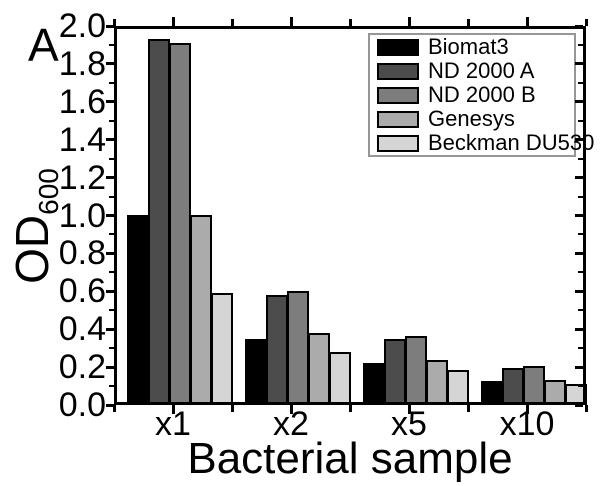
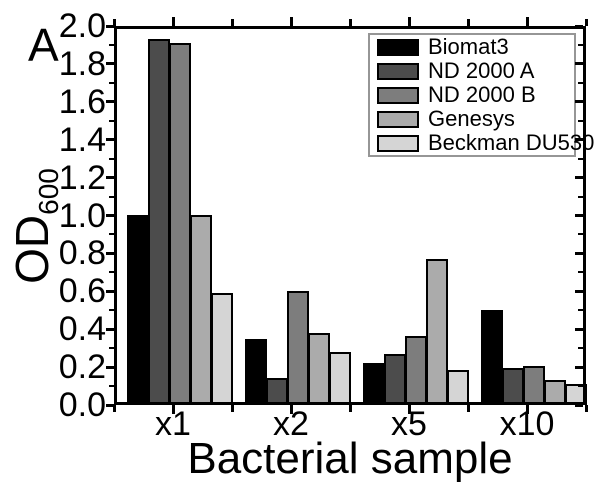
ND 2000 A/x2: 0.58 -> 0.14
ND 2000 A/x5: 0.35 -> 0.27
Genesys/x5: 0.23 -> 0.77
Biomat3/x10: 0.12 -> 0.50
